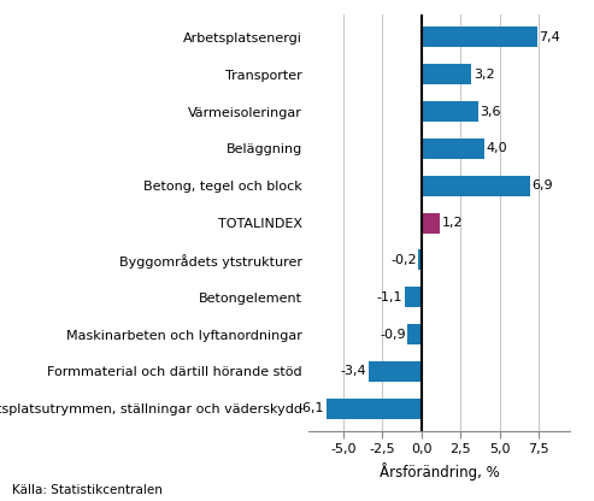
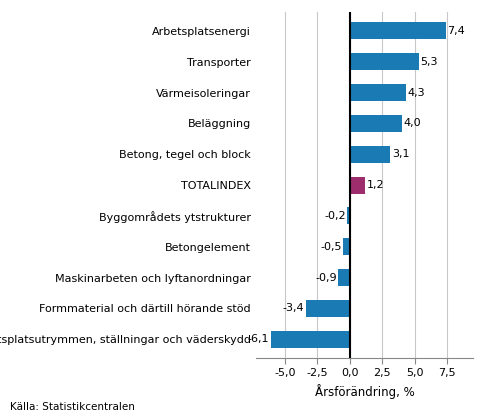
Transporter: 3,2 -> 5,3
Värmeisoleringar: 3,6 -> 4,3
Betong, tegel och block: 6,9 -> 3,1
Betongelement: -1,1 -> -0,5
